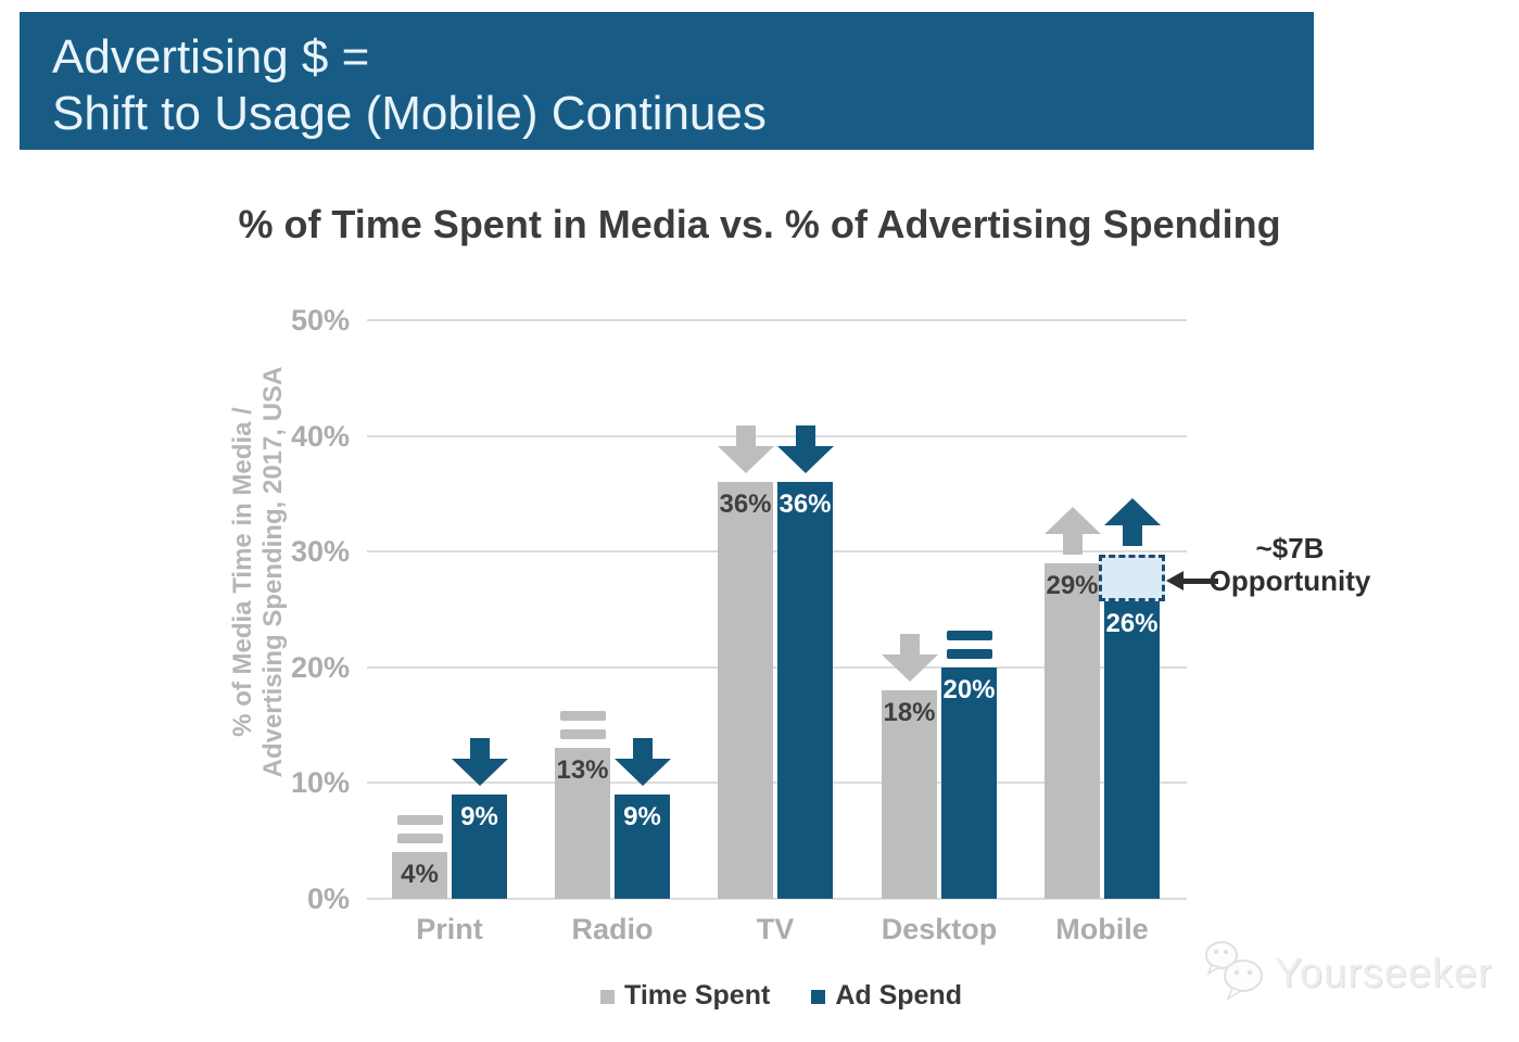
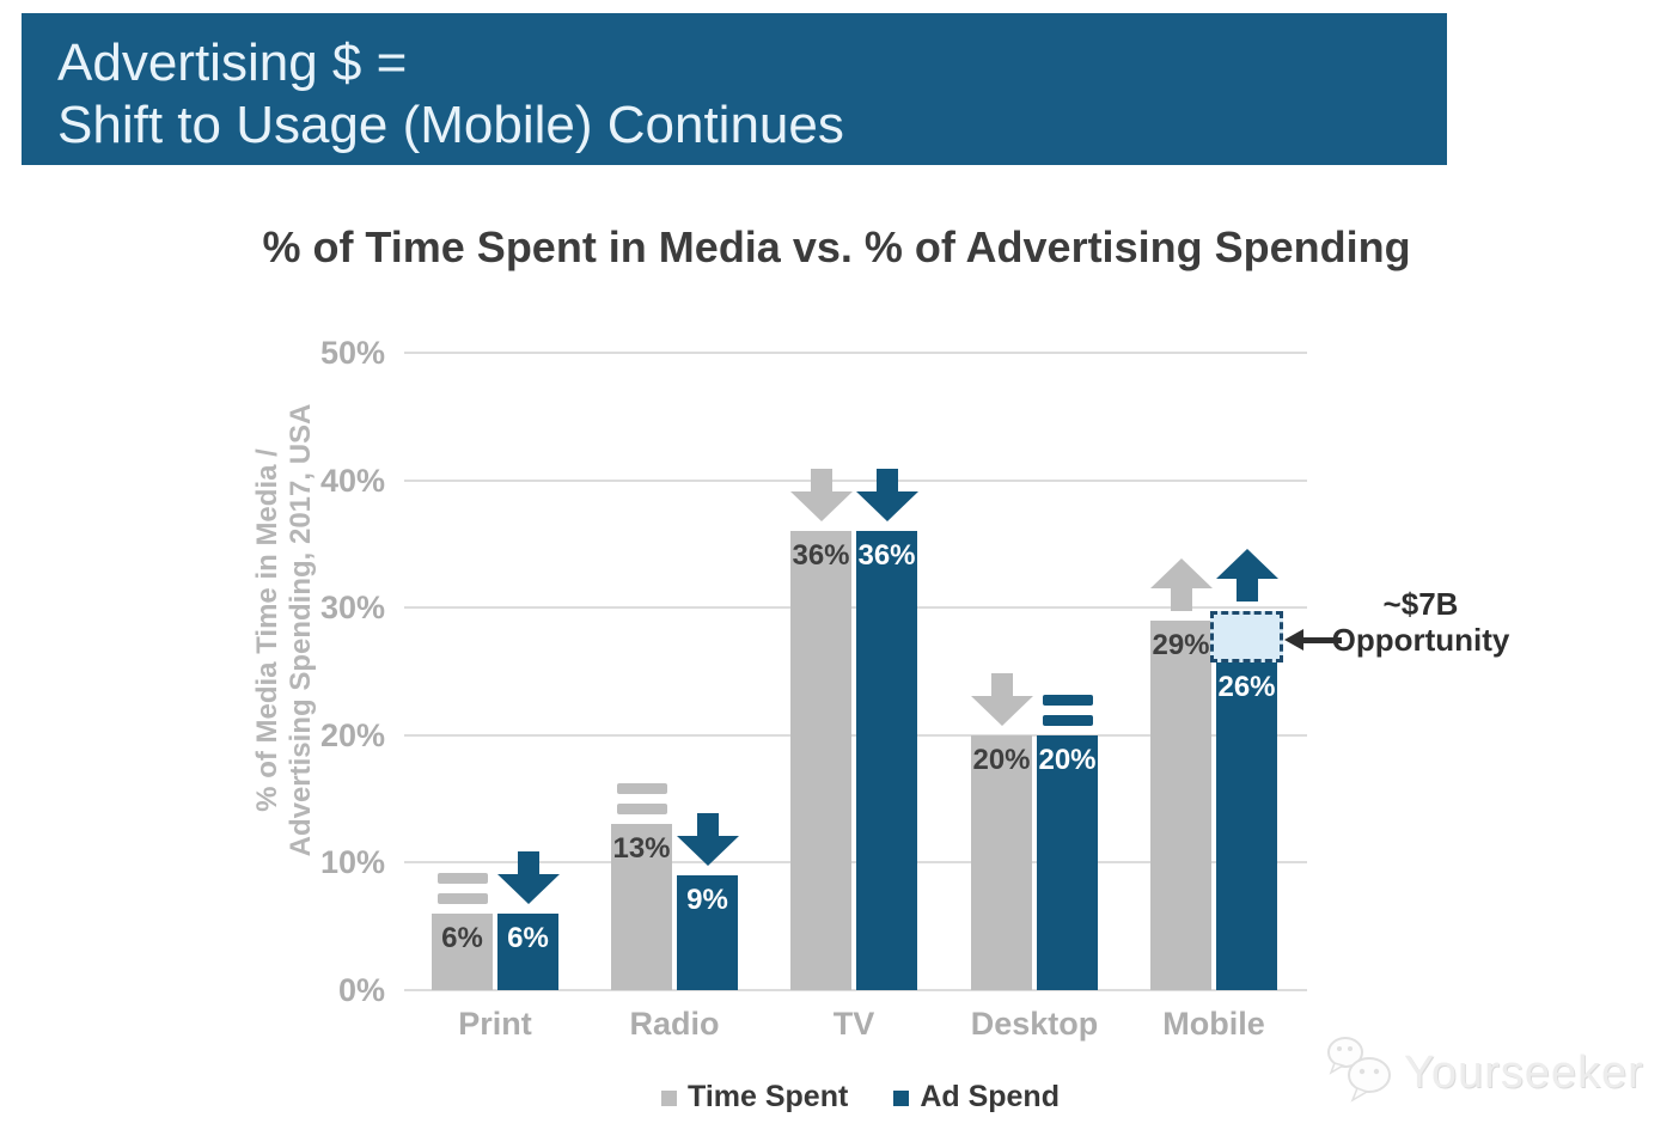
Time Spent/Print: 4% -> 6%
Ad Spend/Print: 9% -> 6%
Time Spent/Desktop: 18% -> 20%
